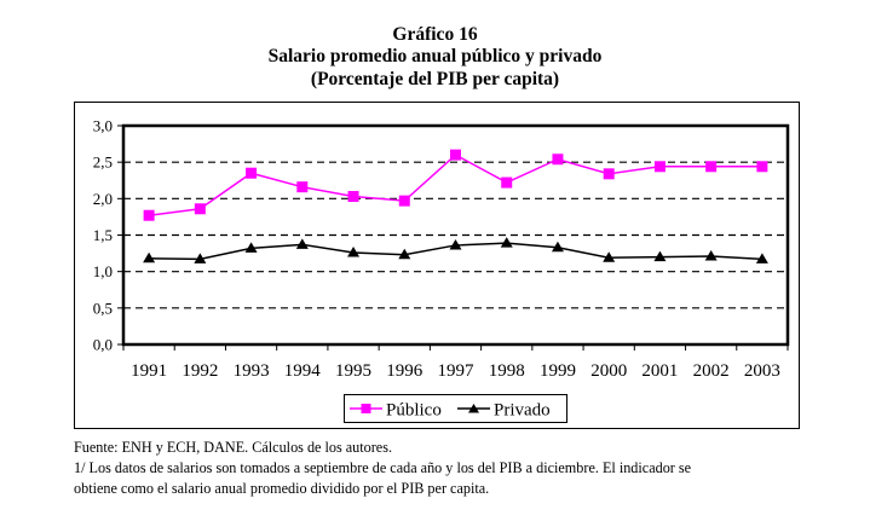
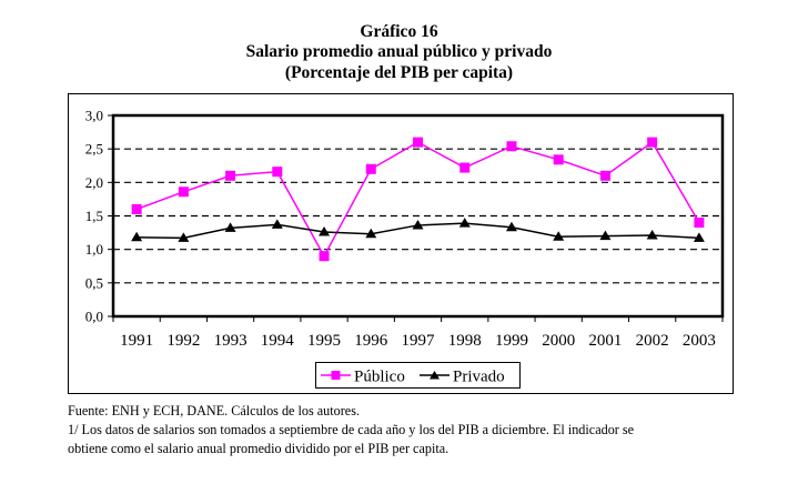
Público/1991: 1,8 -> 1,6
Público/1993: 2,4 -> 2,1
Público/1995: 2,0 -> 0,9
Público/1996: 2,0 -> 2,2
Público/2001: 2,4 -> 2,1
Público/2002: 2,4 -> 2,6
Público/2003: 2,4 -> 1,4
